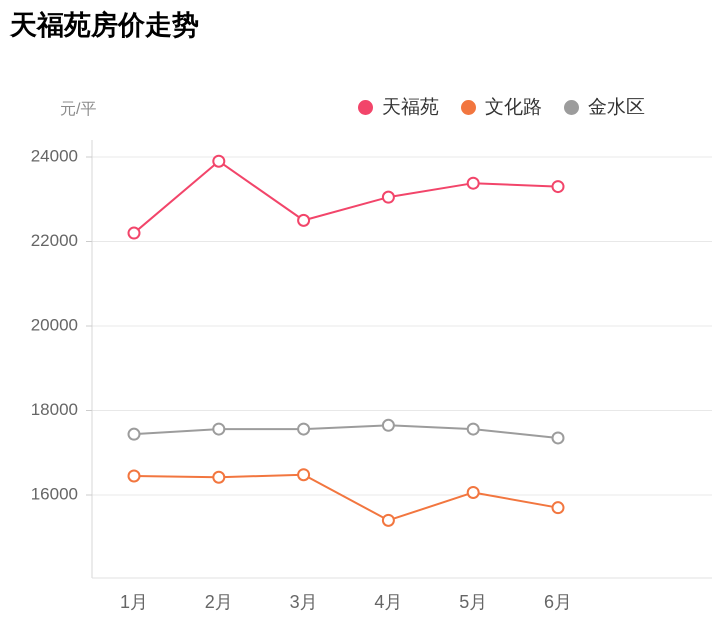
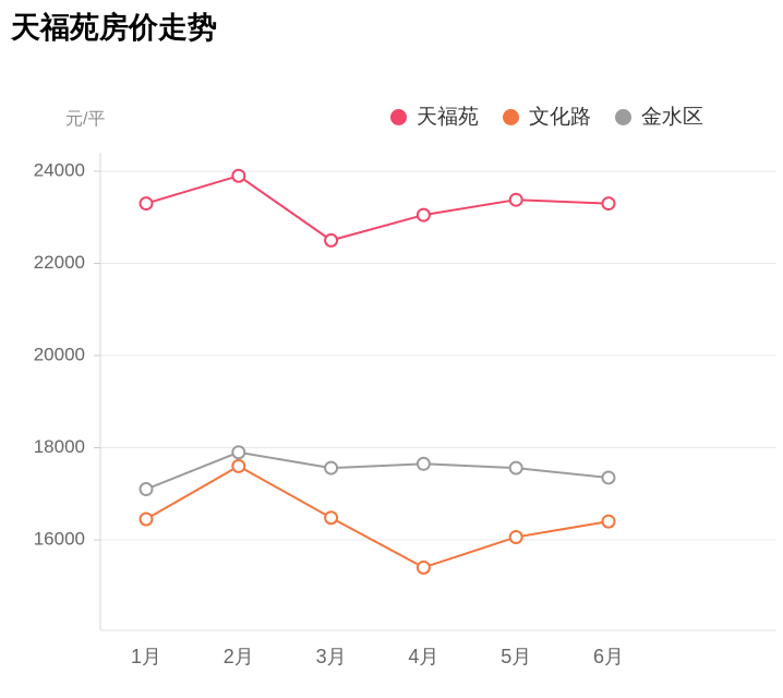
天福苑/1月: 22200 -> 23300
金水区/1月: 17400 -> 17100
文化路/2月: 16400 -> 17600
金水区/2月: 17600 -> 17900
文化路/6月: 15700 -> 16400
